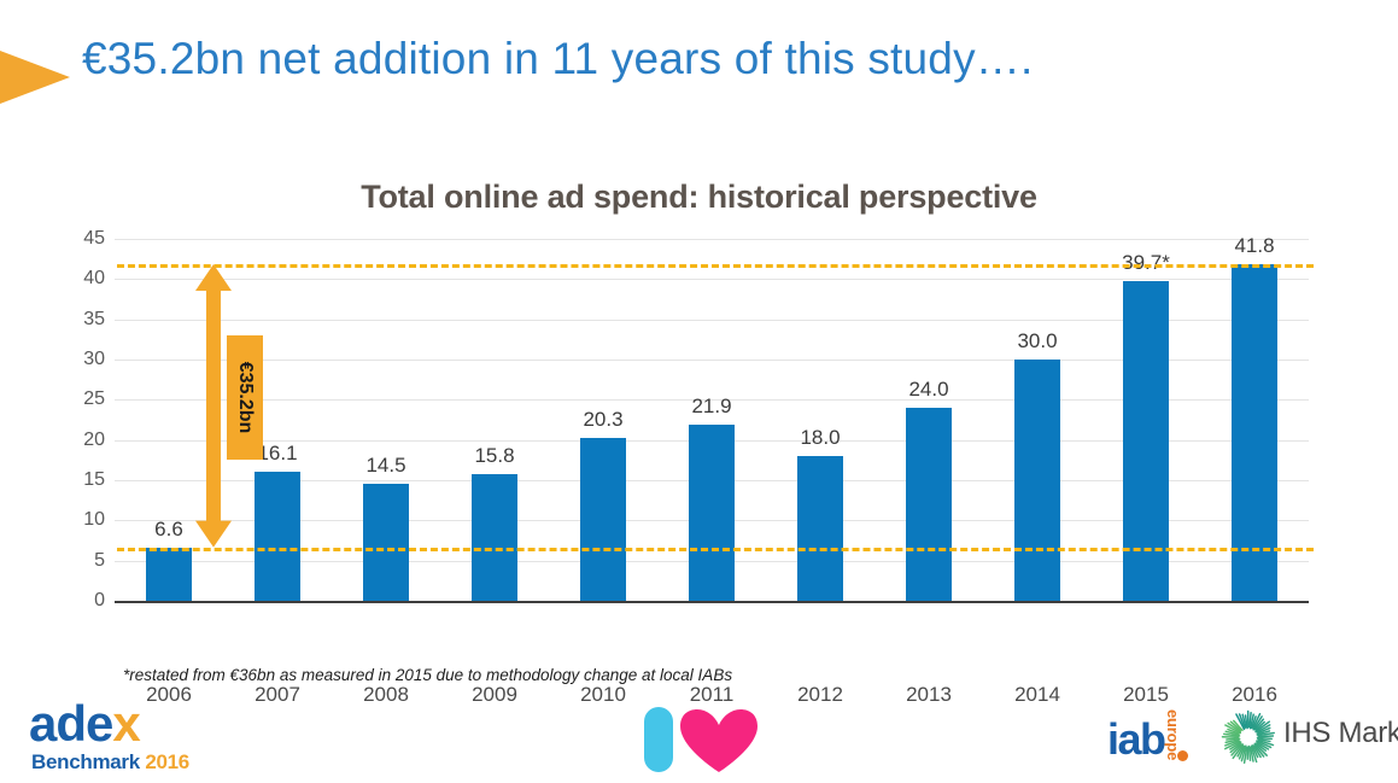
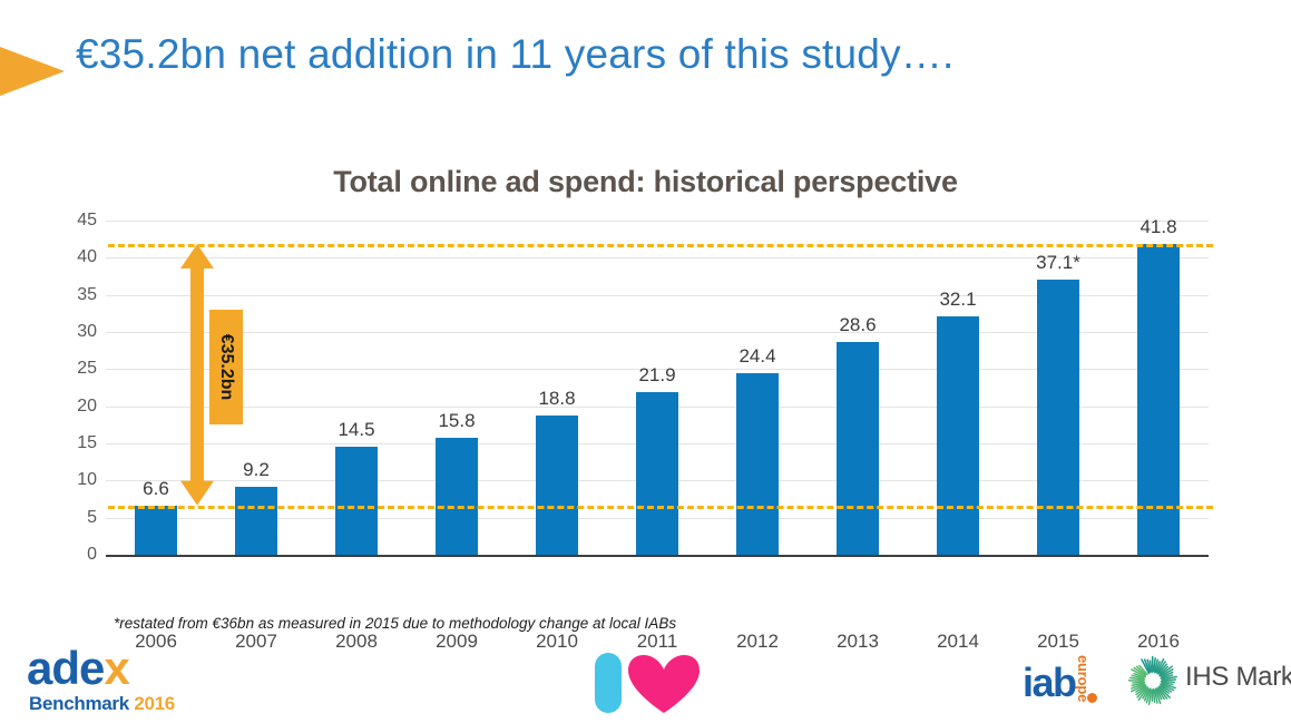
2007: 16.1 -> 9.2
2010: 20.3 -> 18.8
2012: 18.0 -> 24.4
2013: 24.0 -> 28.6
2014: 30.0 -> 32.1
2015: 39.7 -> 37.1
